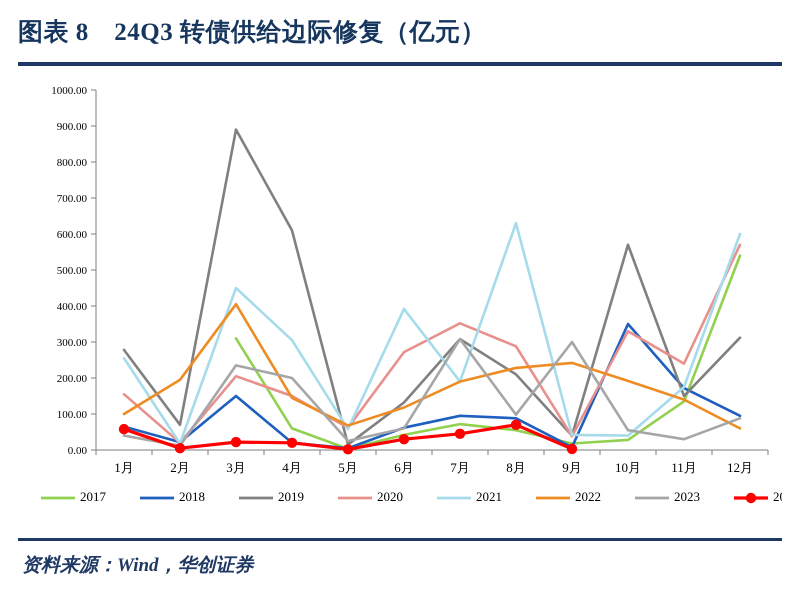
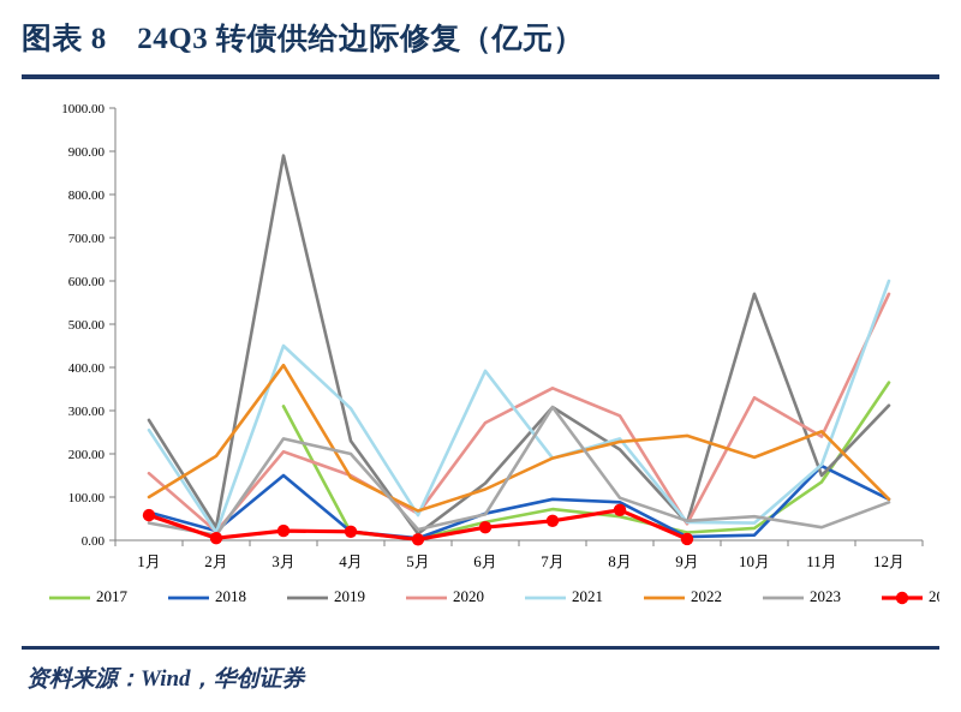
2019/2月: 70 -> 30
2017/4月: 60 -> 20
2019/4月: 610 -> 230
2021/8月: 630 -> 240
2023/9月: 300 -> 40
2018/10月: 350 -> 10
2022/11月: 140 -> 250
2017/12月: 540 -> 360
2022/12月: 60 -> 100
